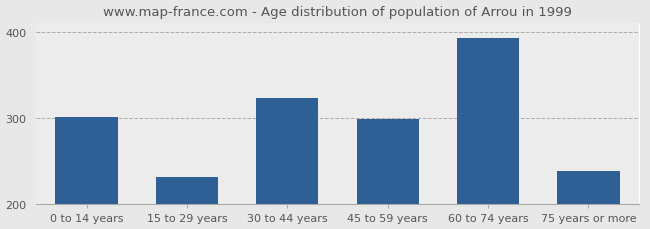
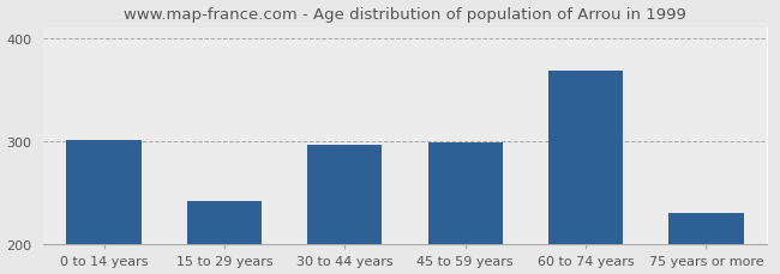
15 to 29 years: 232 -> 242
30 to 44 years: 323 -> 296
60 to 74 years: 392 -> 368
75 years or more: 239 -> 230
